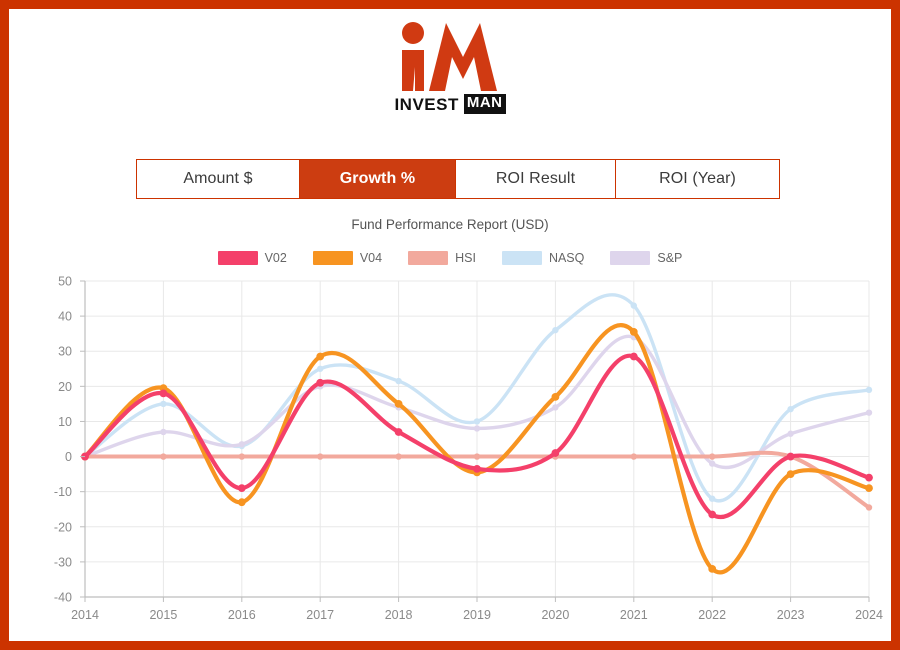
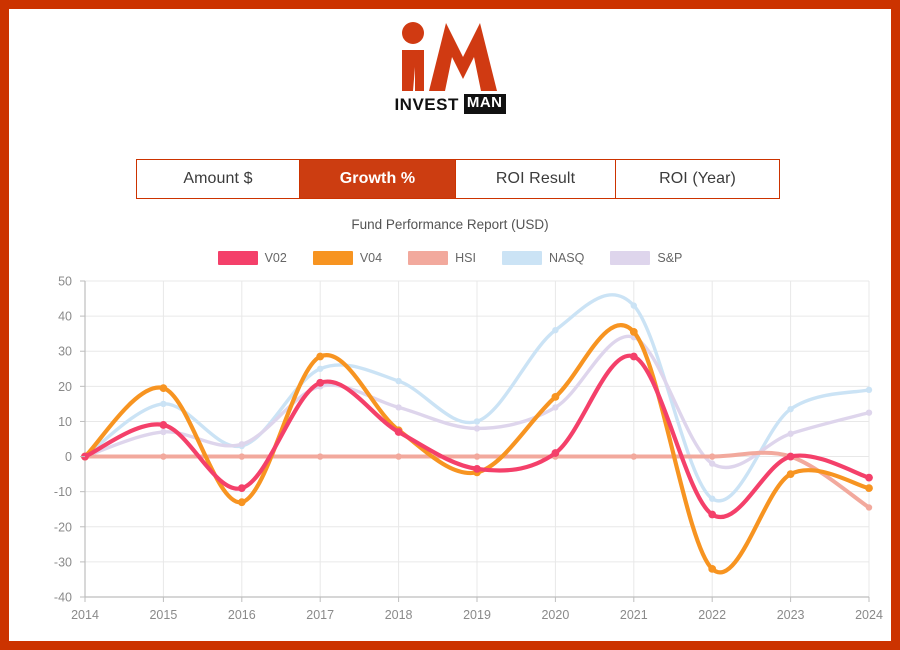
V02/2015: 18 -> 9
V04/2018: 15 -> 8
